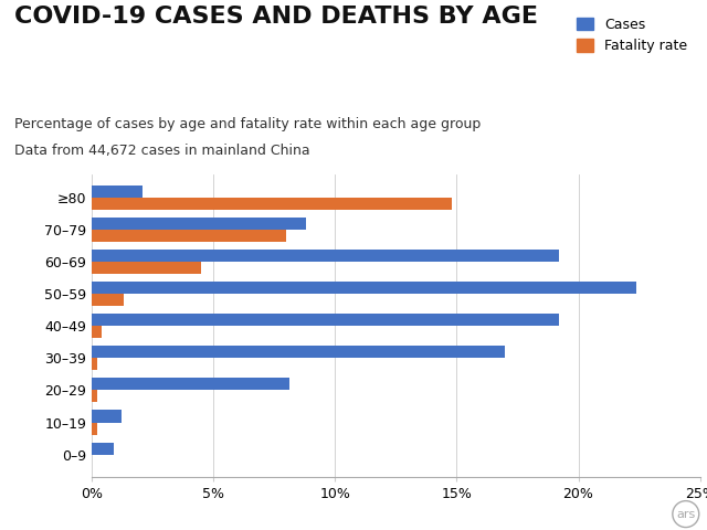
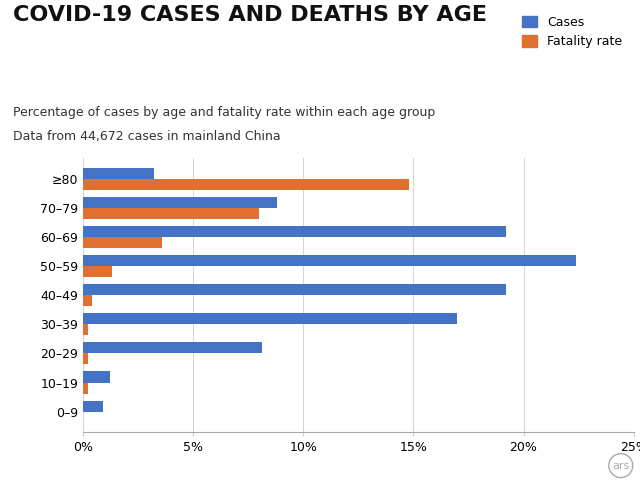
Cases/≥80: 2.1% -> 3.2%
Fatality rate/60–69: 4.5% -> 3.6%
